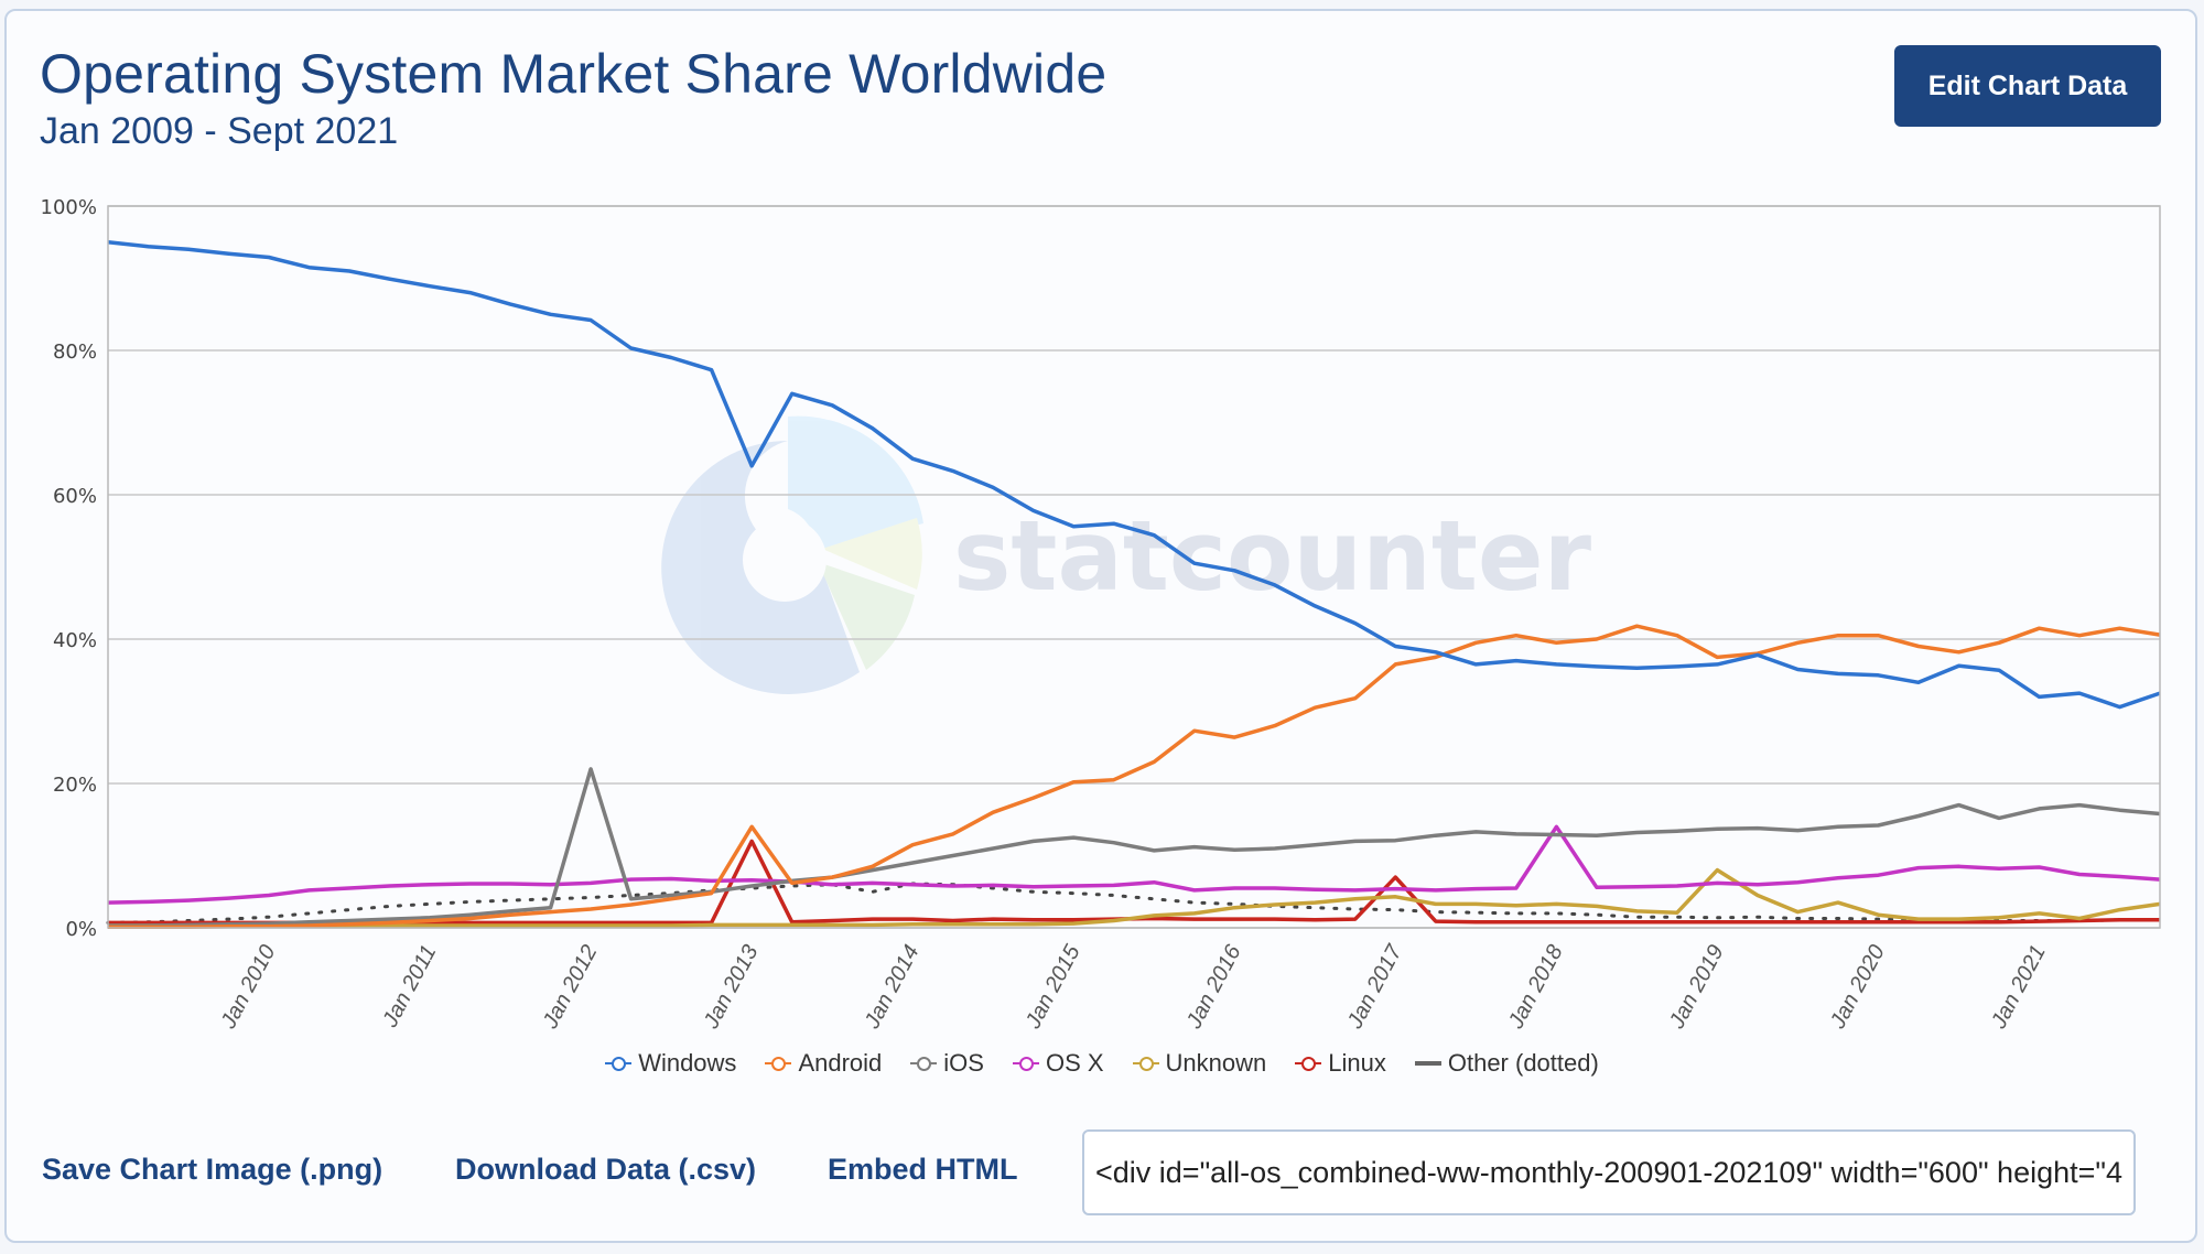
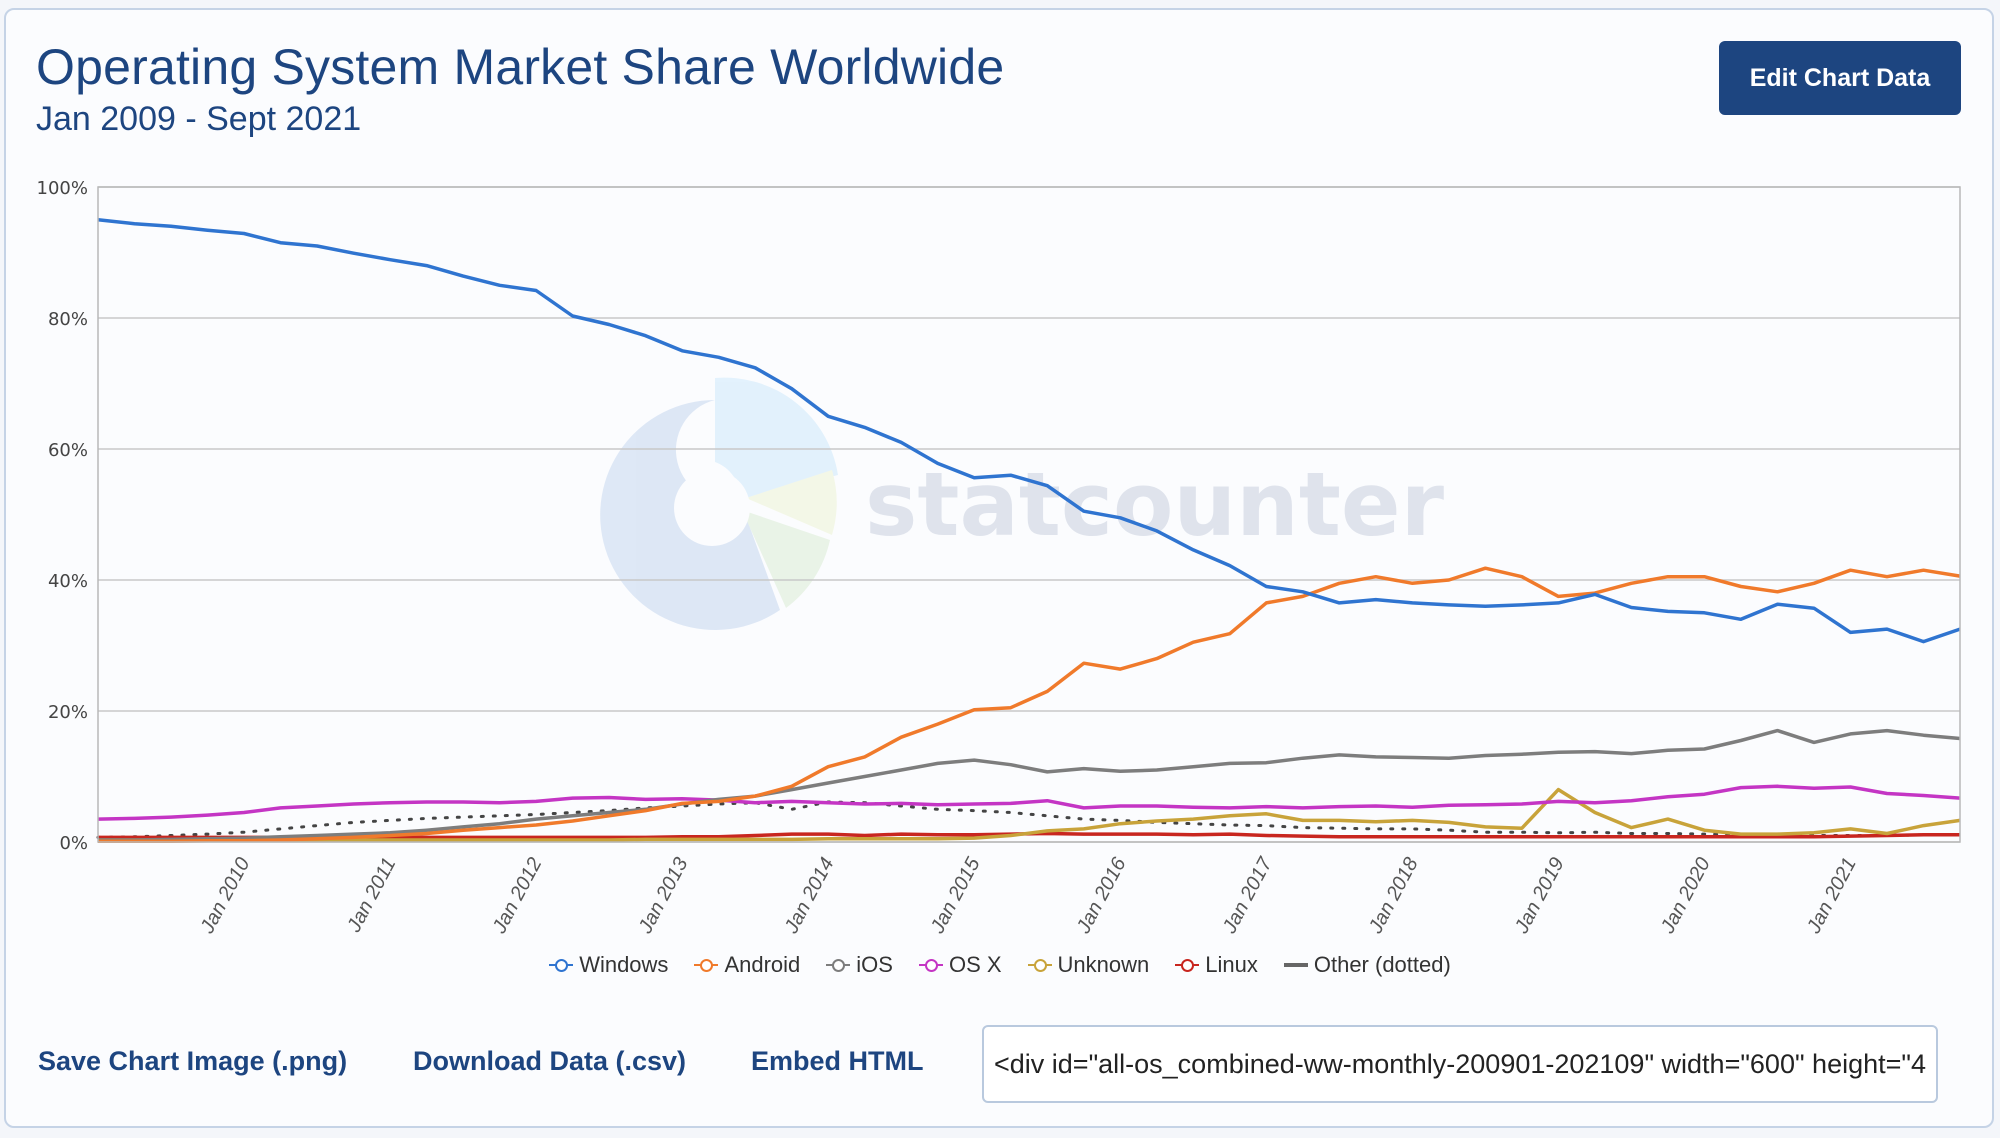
iOS/Jan 2012: 22% -> 4%
Windows/Jan 2013: 64% -> 75%
Android/Jan 2013: 14% -> 6%
Linux/Jan 2013: 12% -> 1%
Linux/Jan 2017: 7% -> 1%
OS X/Jan 2018: 14% -> 5%
